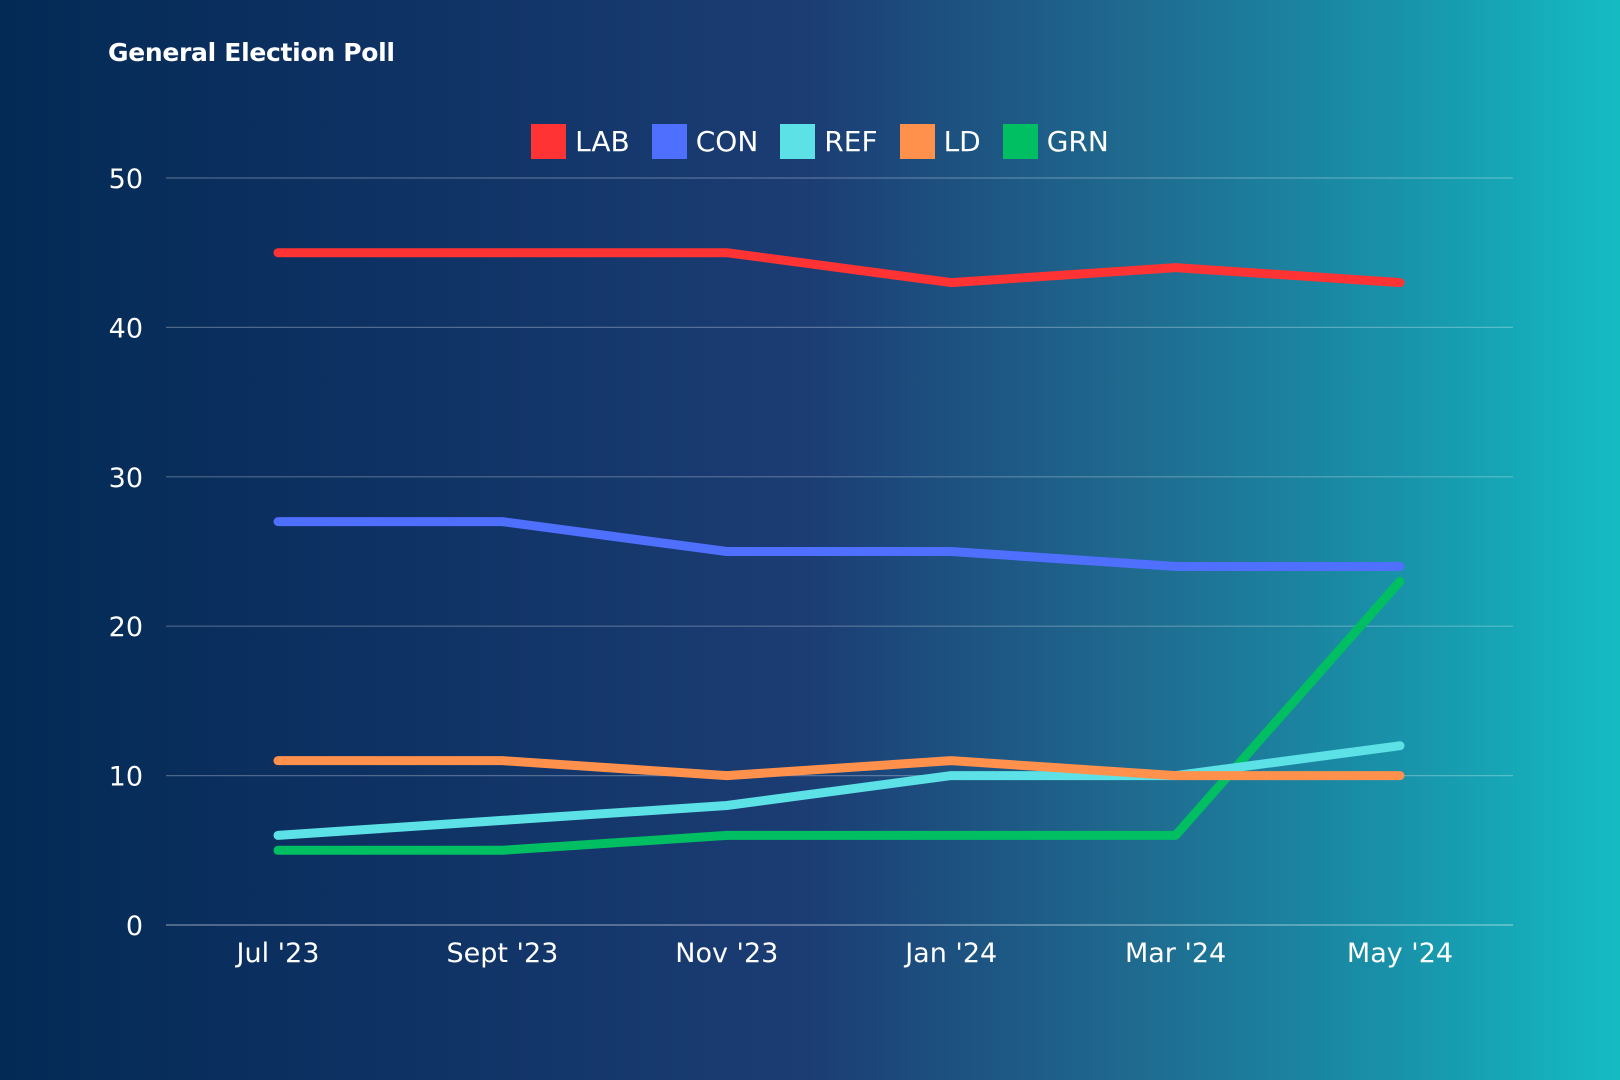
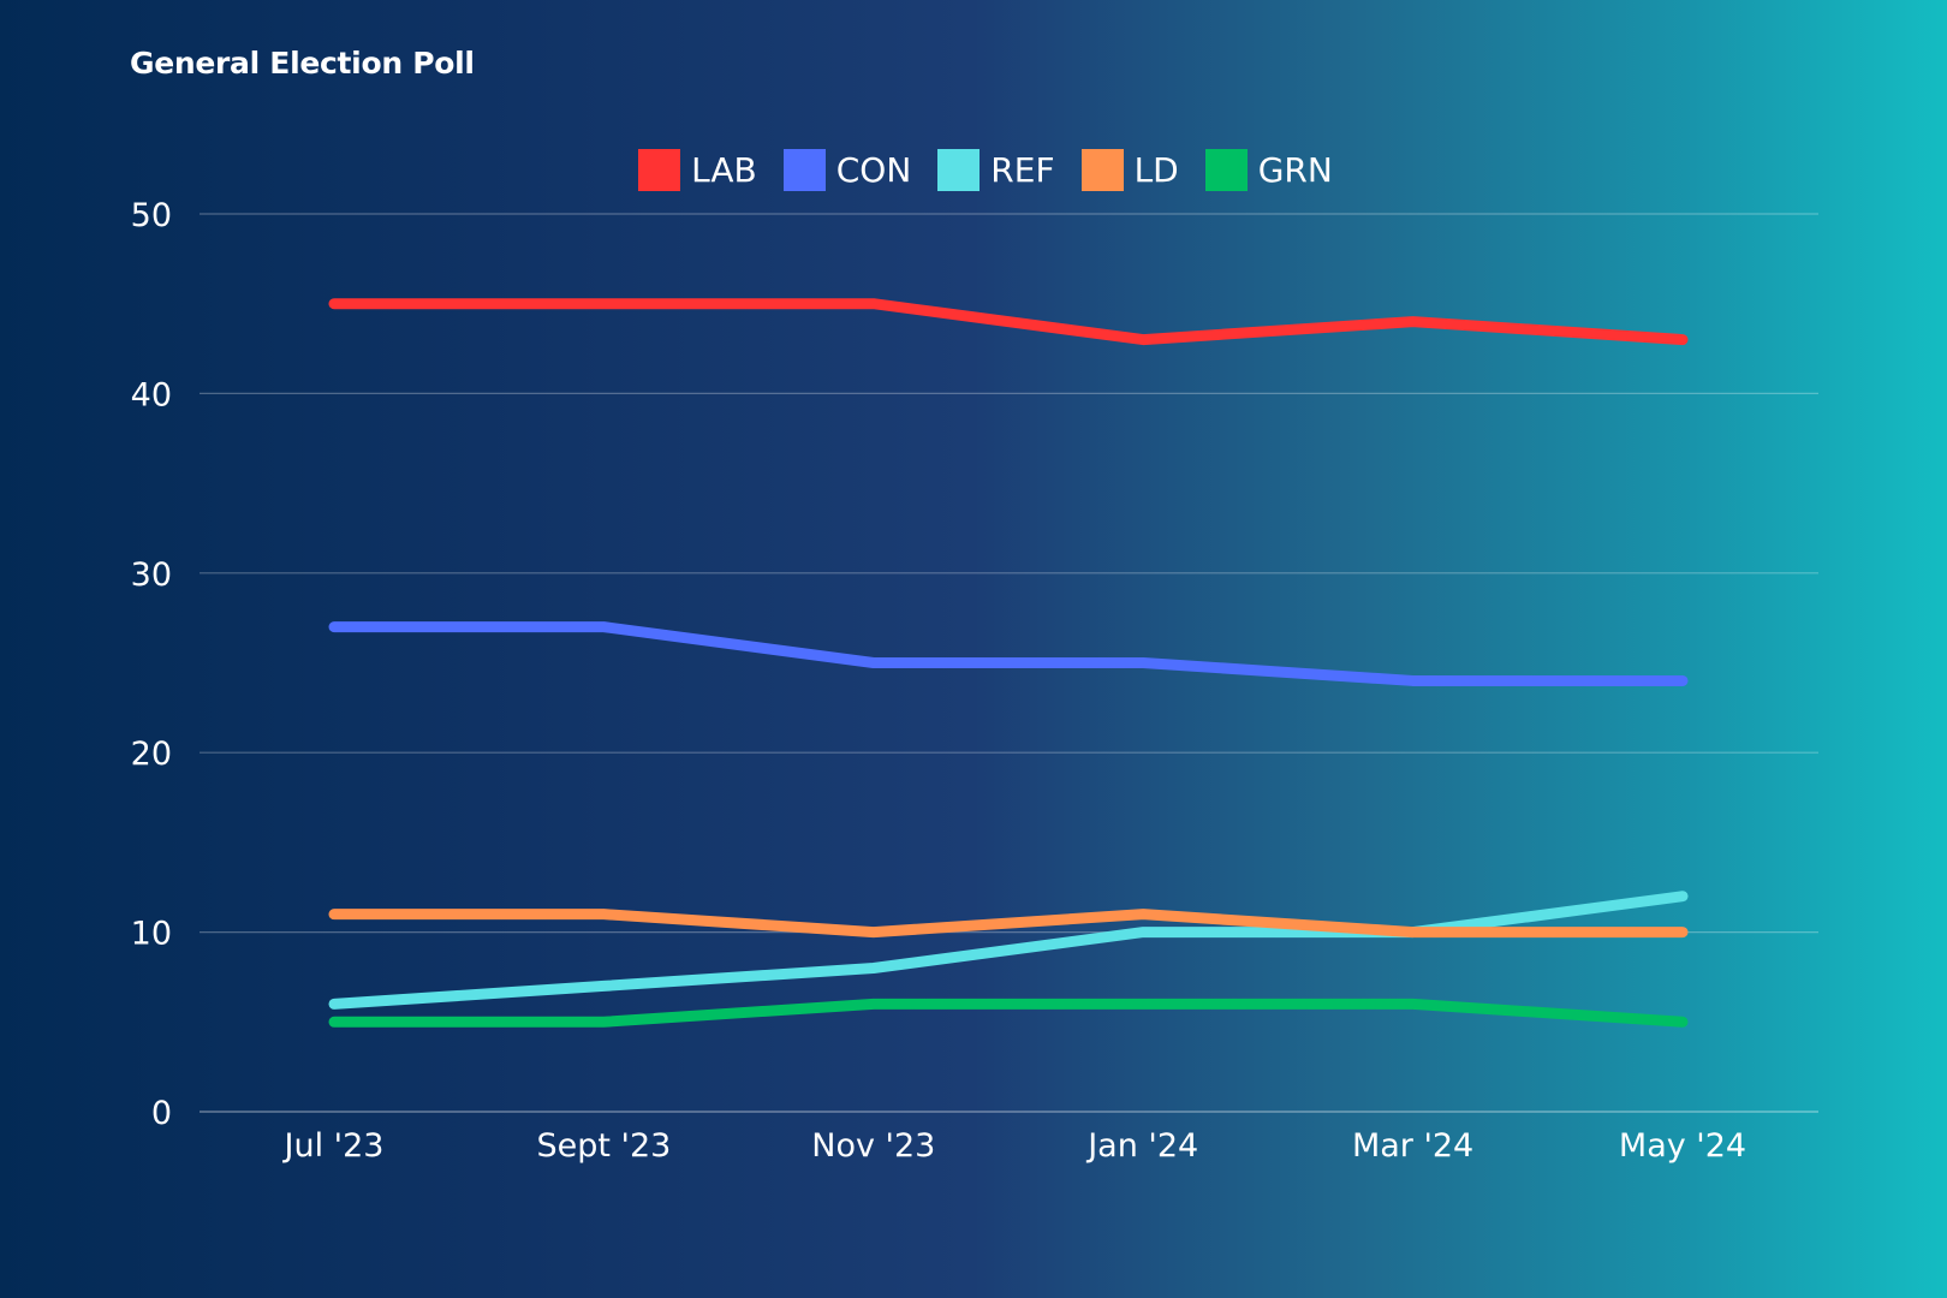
GRN/May '24: 23 -> 5
